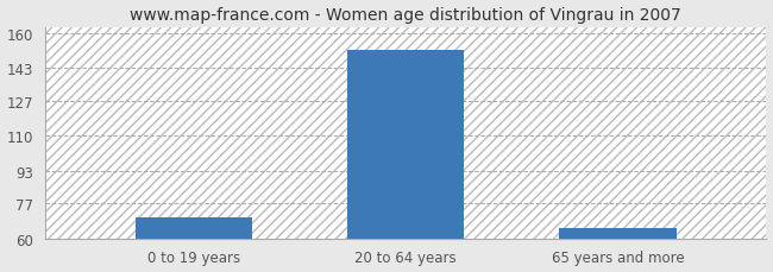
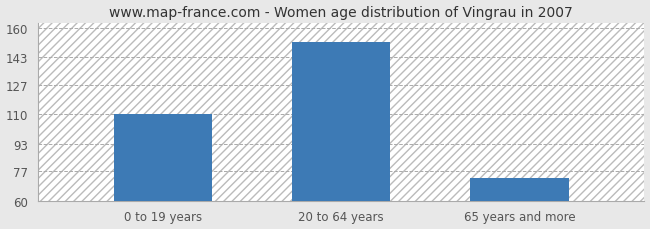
0 to 19 years: 70 -> 110
65 years and more: 65 -> 73
